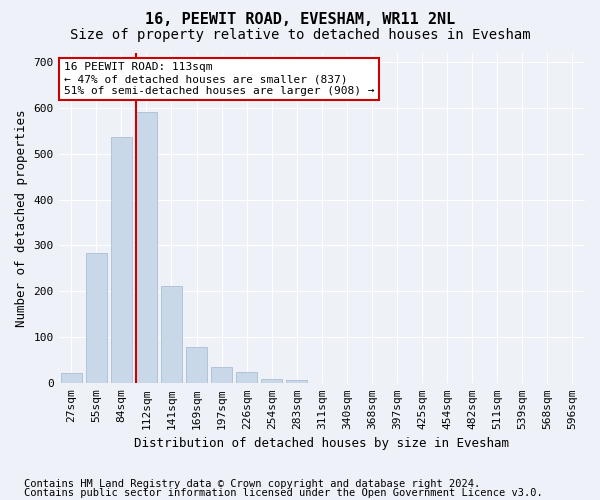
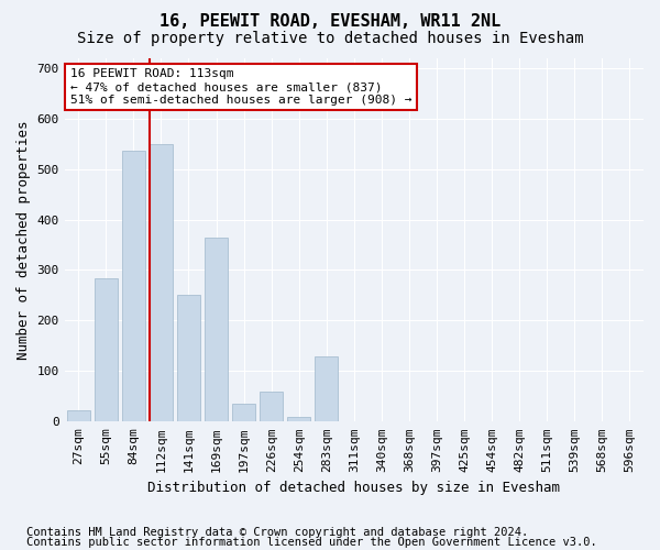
112sqm: 590 -> 550
141sqm: 212 -> 250
169sqm: 80 -> 365
226sqm: 25 -> 60
283sqm: 8 -> 130
